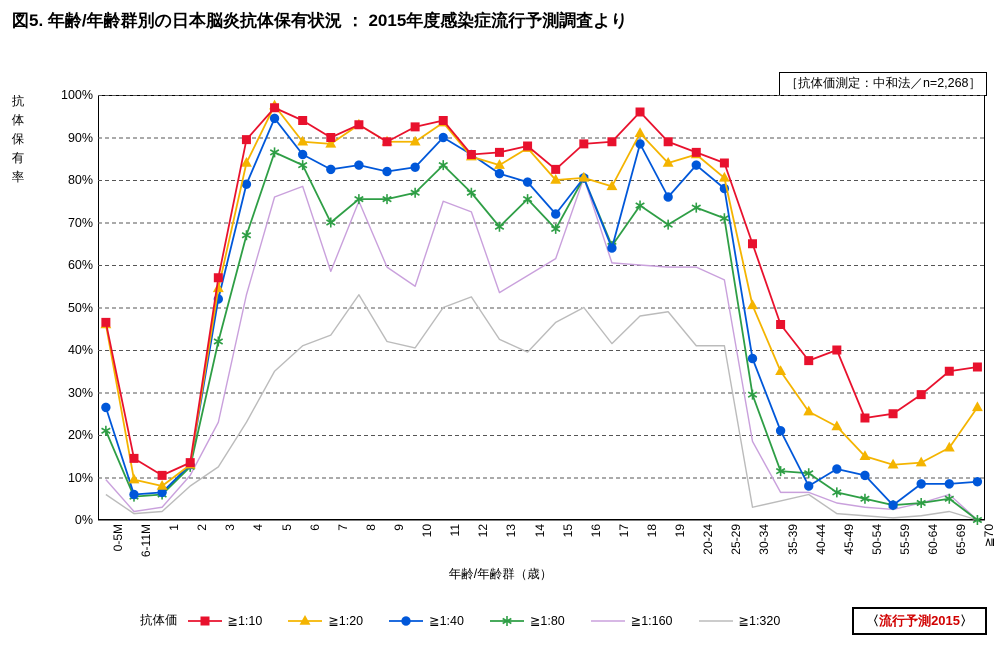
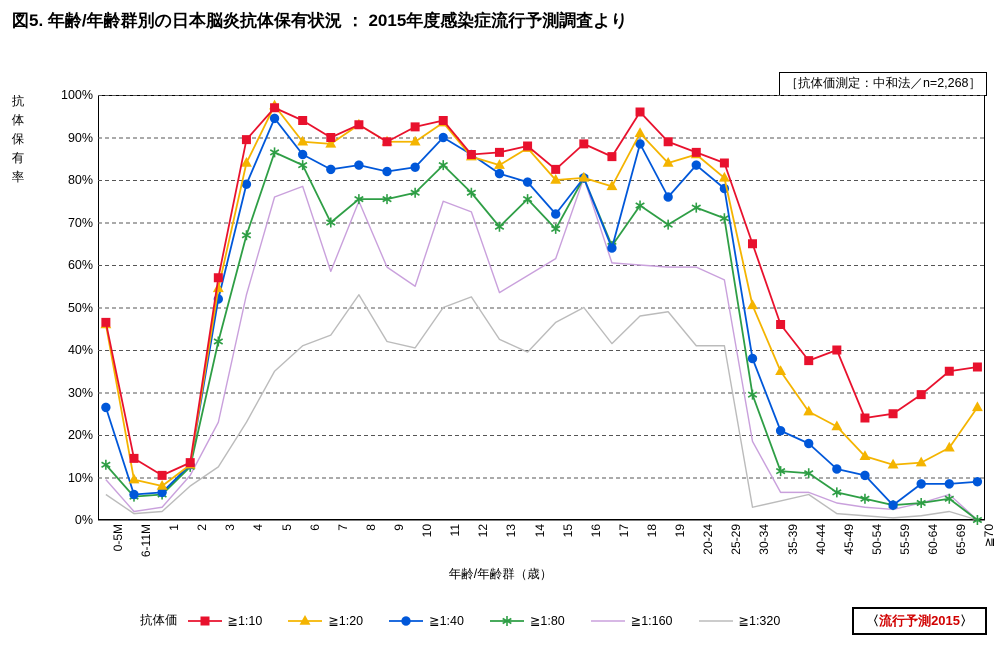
≧1:80/0-5M: 21% -> 13%
≧1:10/17: 89% -> 86%
≧1:40/40-44: 8% -> 18%
